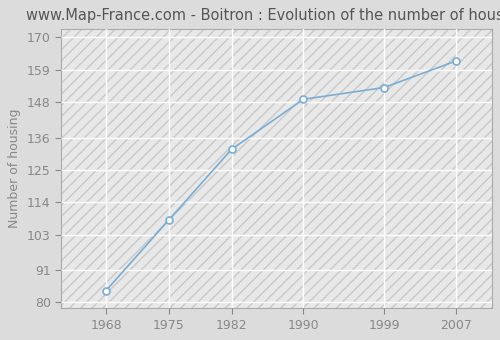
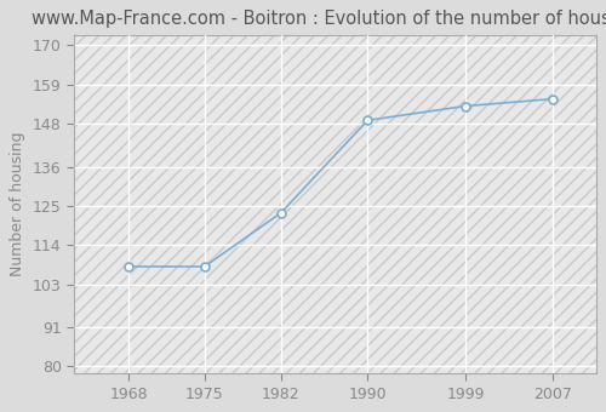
1968: 84 -> 108
1982: 132 -> 123
2007: 162 -> 155
